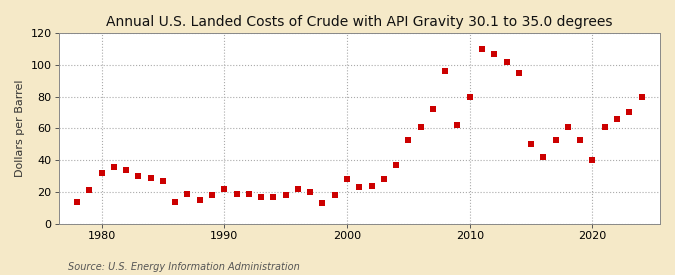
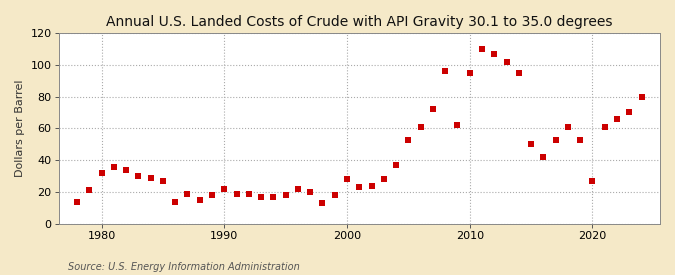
2010: 80 -> 95
2020: 40 -> 27
